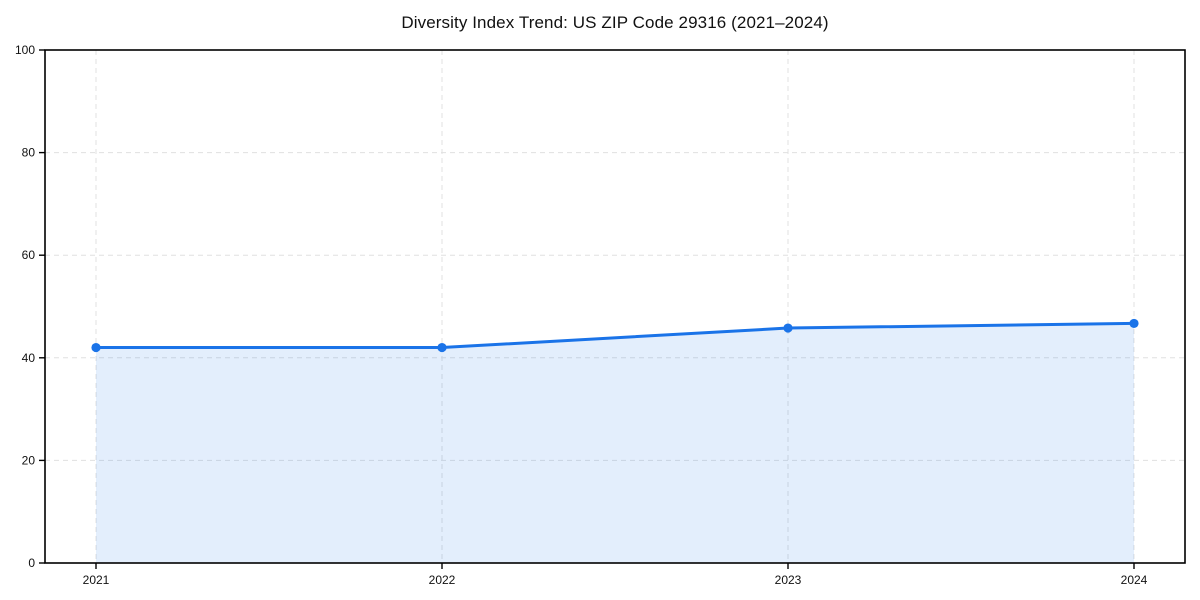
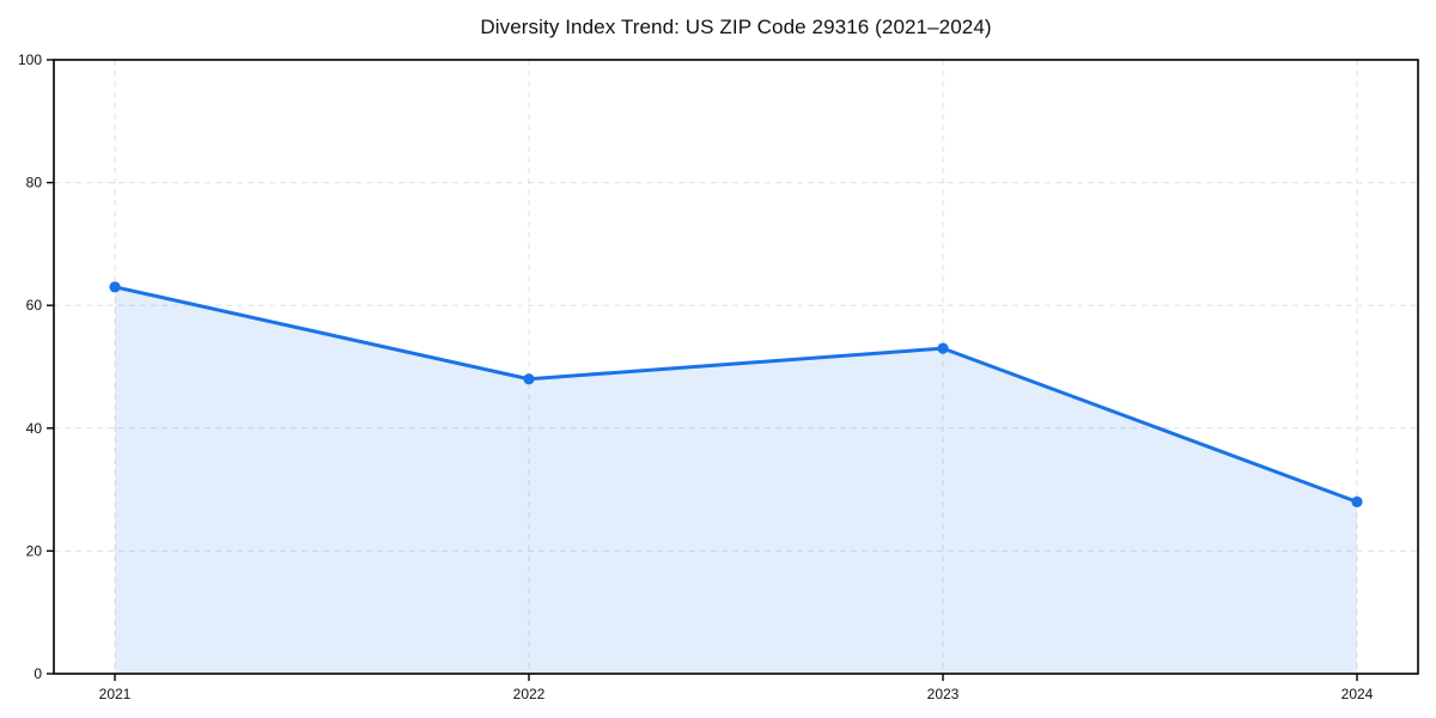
2021: 42 -> 63
2022: 42 -> 48
2023: 46 -> 53
2024: 47 -> 28
